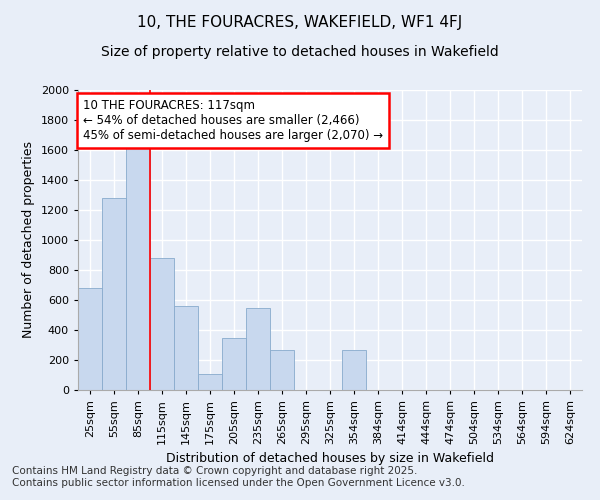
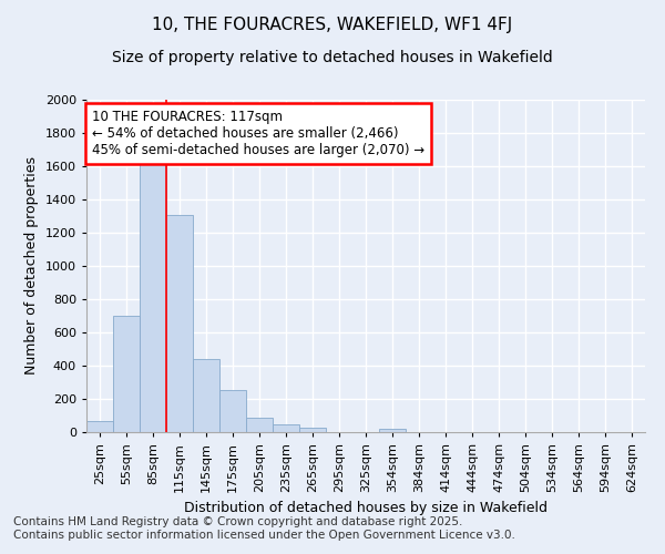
25sqm: 680 -> 60
55sqm: 1280 -> 700
115sqm: 880 -> 1310
145sqm: 560 -> 440
175sqm: 110 -> 260
205sqm: 350 -> 80
235sqm: 550 -> 50
265sqm: 270 -> 20
354sqm: 270 -> 20
